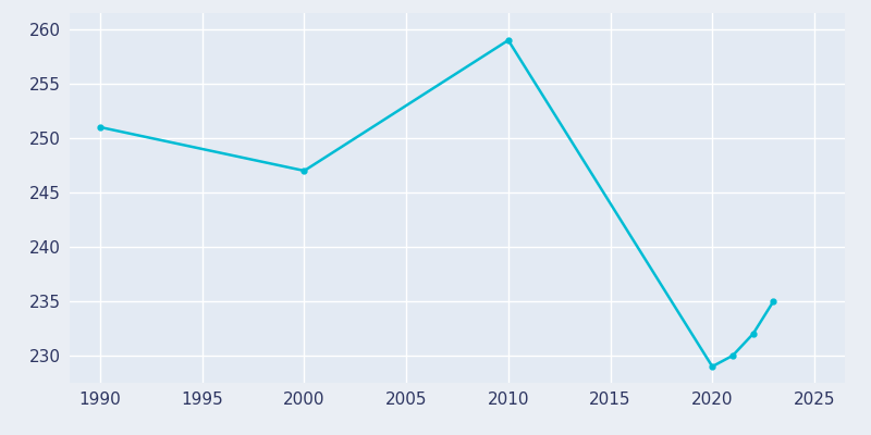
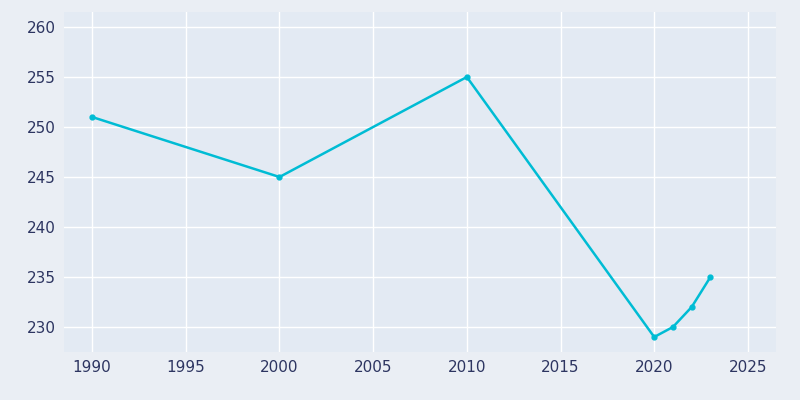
2000: 247 -> 245
2010: 259 -> 255
